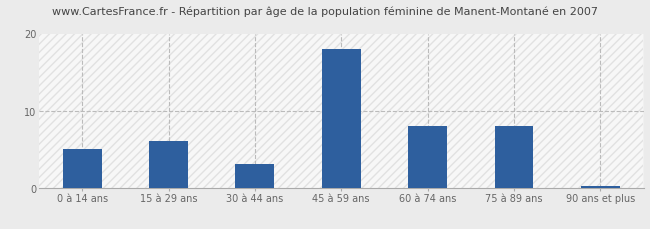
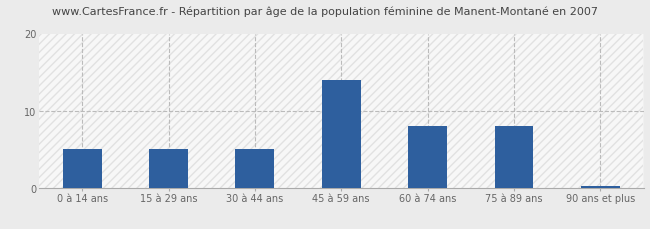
15 à 29 ans: 6.0 -> 5.0
30 à 44 ans: 3.0 -> 5.0
45 à 59 ans: 18.0 -> 14.0
